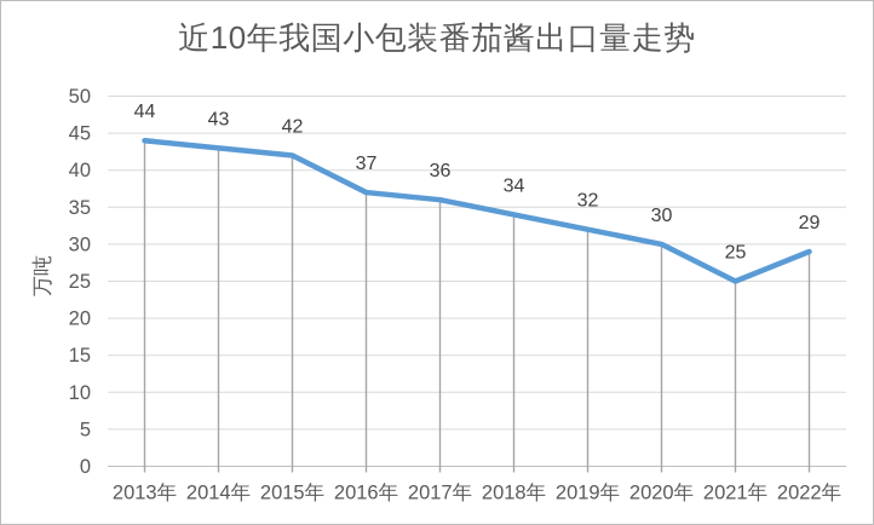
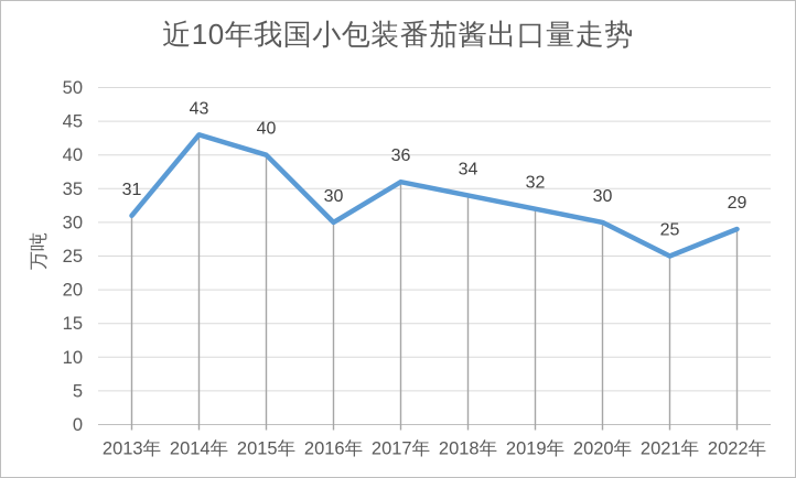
2013年: 44 -> 31
2015年: 42 -> 40
2016年: 37 -> 30
